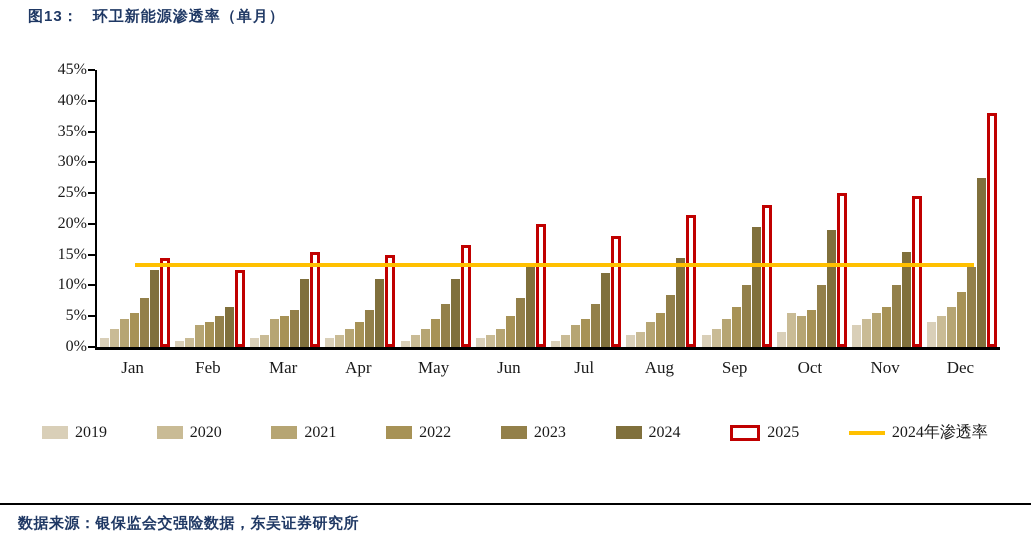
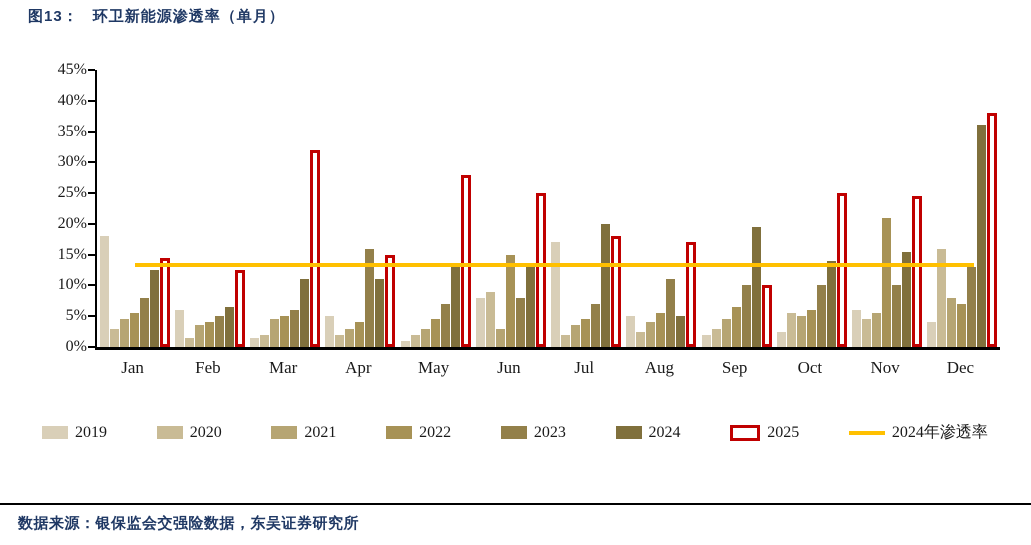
2019/Jan: 2% -> 18%
2019/Feb: 1% -> 6%
2025/Mar: 16% -> 32%
2019/Apr: 2% -> 5%
2023/Apr: 6% -> 16%
2024/May: 11% -> 13%
2025/May: 16% -> 28%
2019/Jun: 2% -> 8%
2020/Jun: 2% -> 9%
2022/Jun: 5% -> 15%
2025/Jun: 20% -> 25%
2019/Jul: 1% -> 17%
2024/Jul: 12% -> 20%
2019/Aug: 2% -> 5%
2023/Aug: 8% -> 11%
2024/Aug: 14% -> 5%
2025/Aug: 22% -> 17%
2025/Sep: 23% -> 10%
2024/Oct: 19% -> 14%
2019/Nov: 4% -> 6%
2022/Nov: 6% -> 21%
2020/Dec: 5% -> 16%
2021/Dec: 6% -> 8%
2022/Dec: 9% -> 7%
2024/Dec: 28% -> 36%
